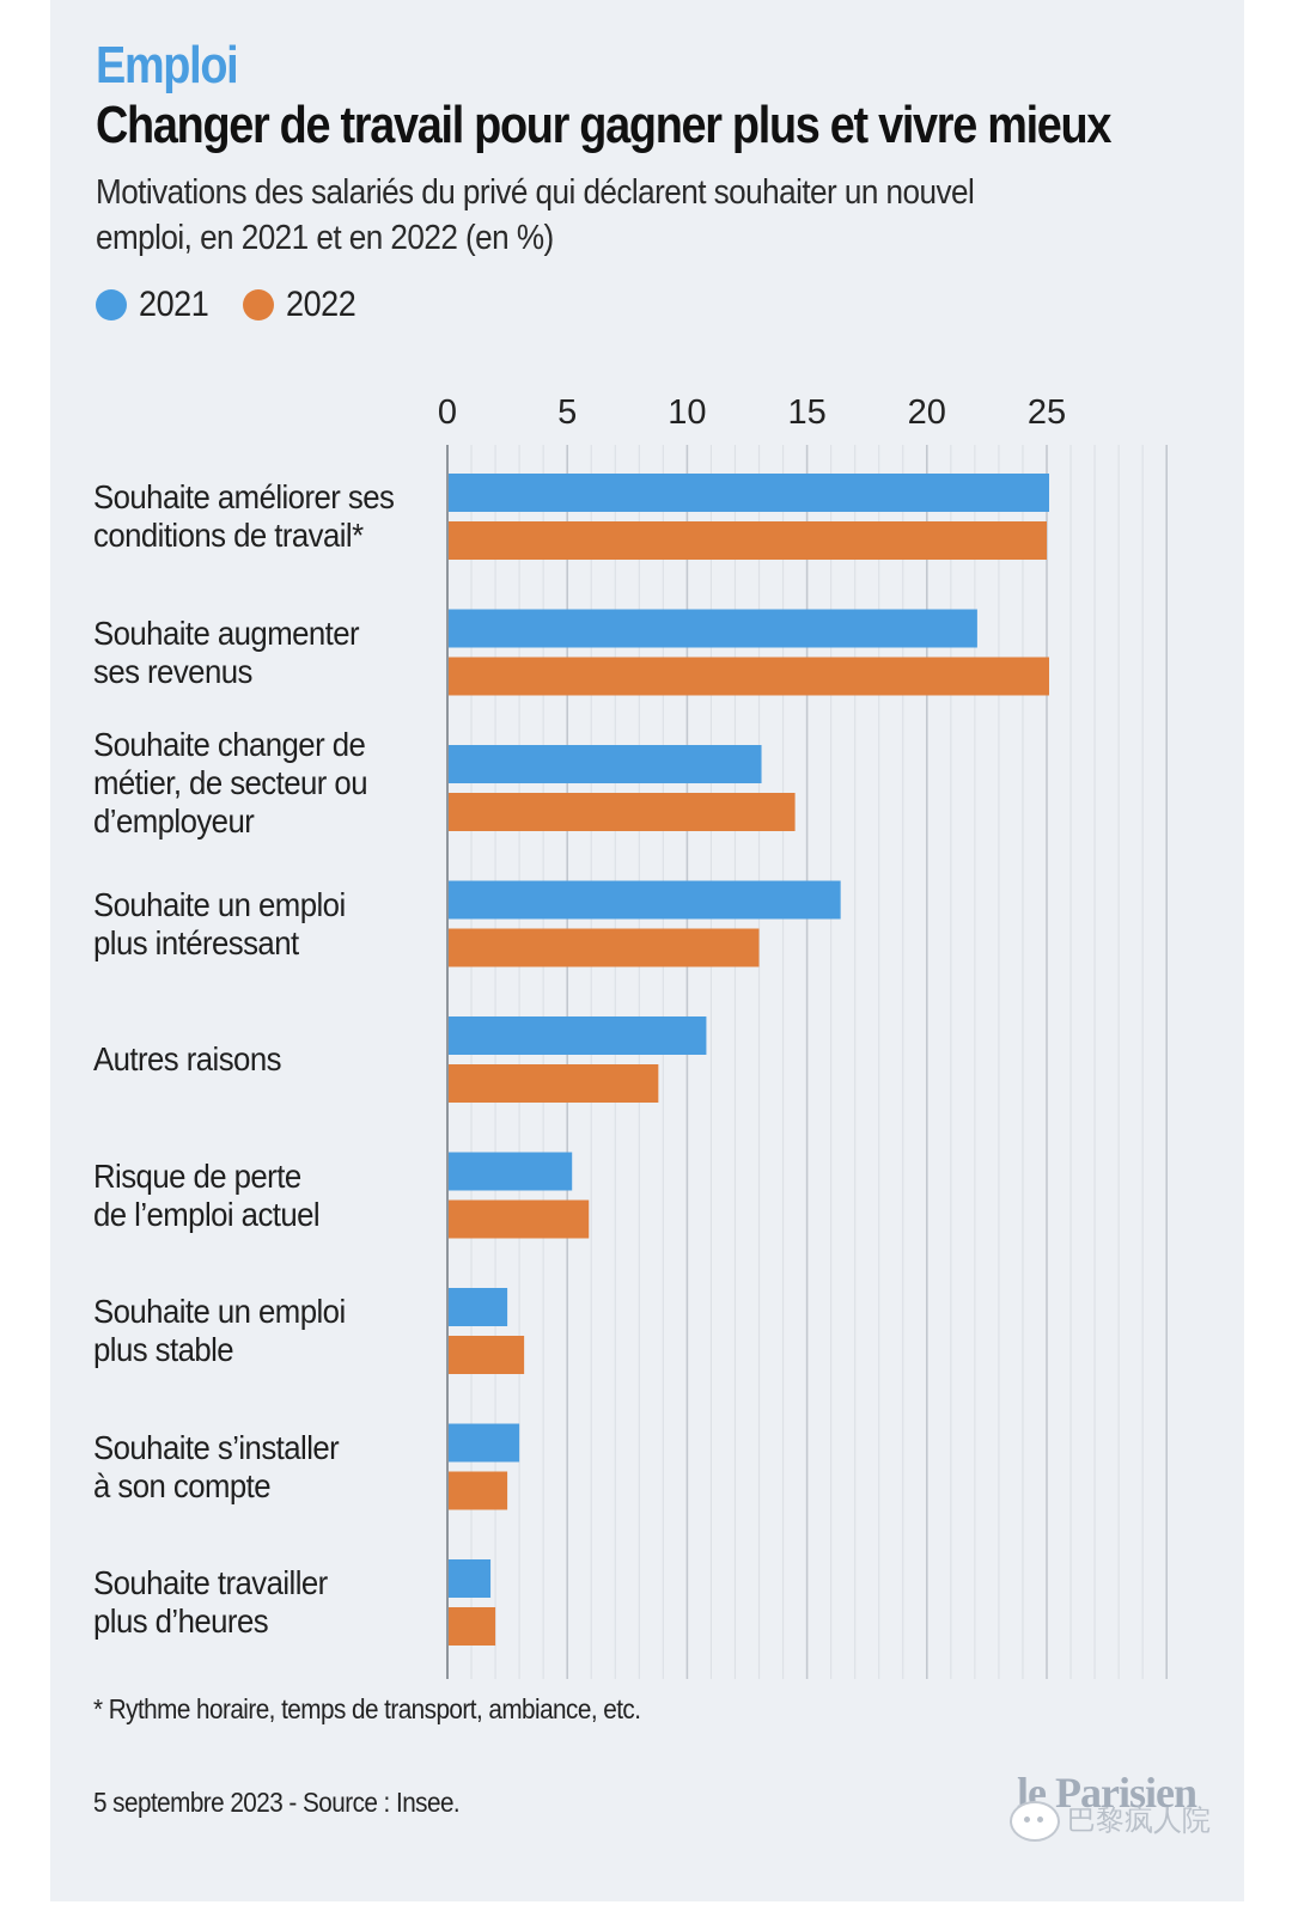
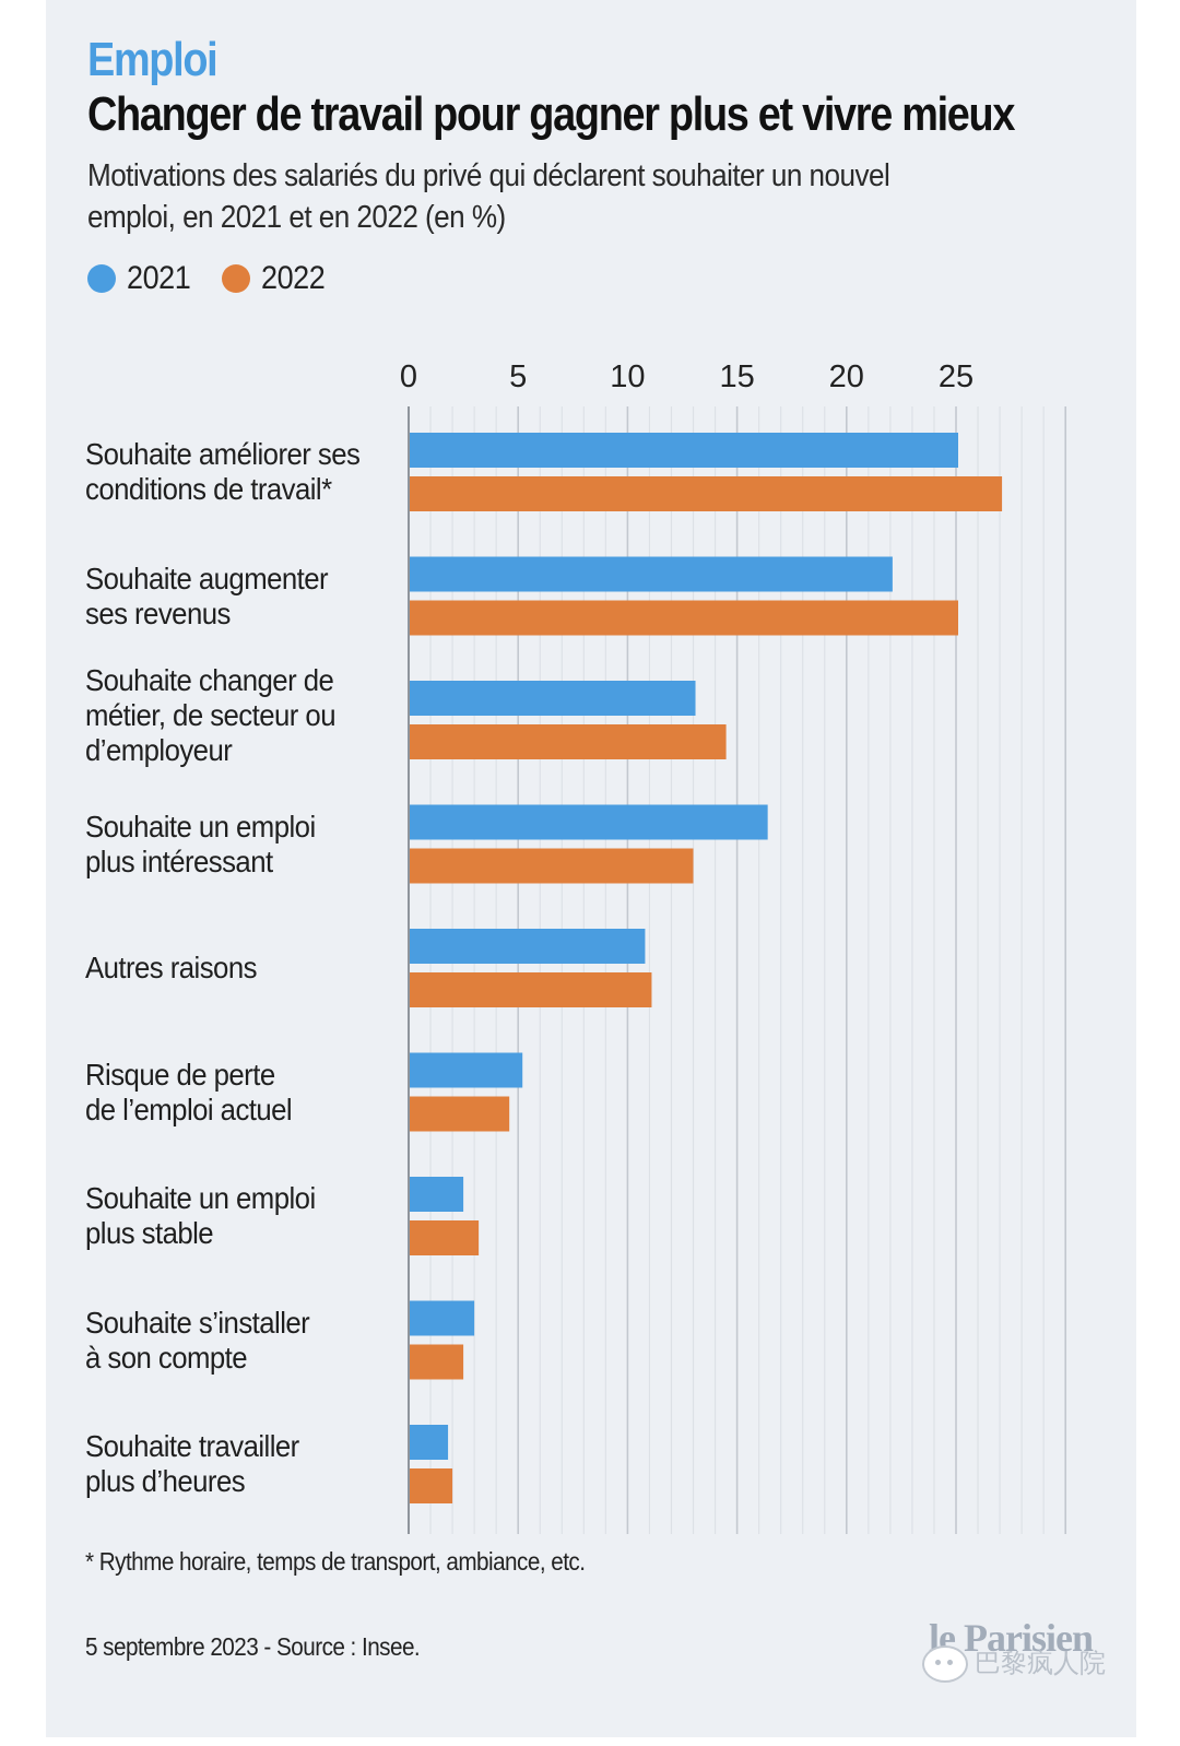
2022/Souhaite améliorer ses conditions de travail*: 25.0 -> 27.1
2022/Autres raisons: 8.8 -> 11.1
2022/Risque de perte de l’emploi actuel: 5.9 -> 4.6
